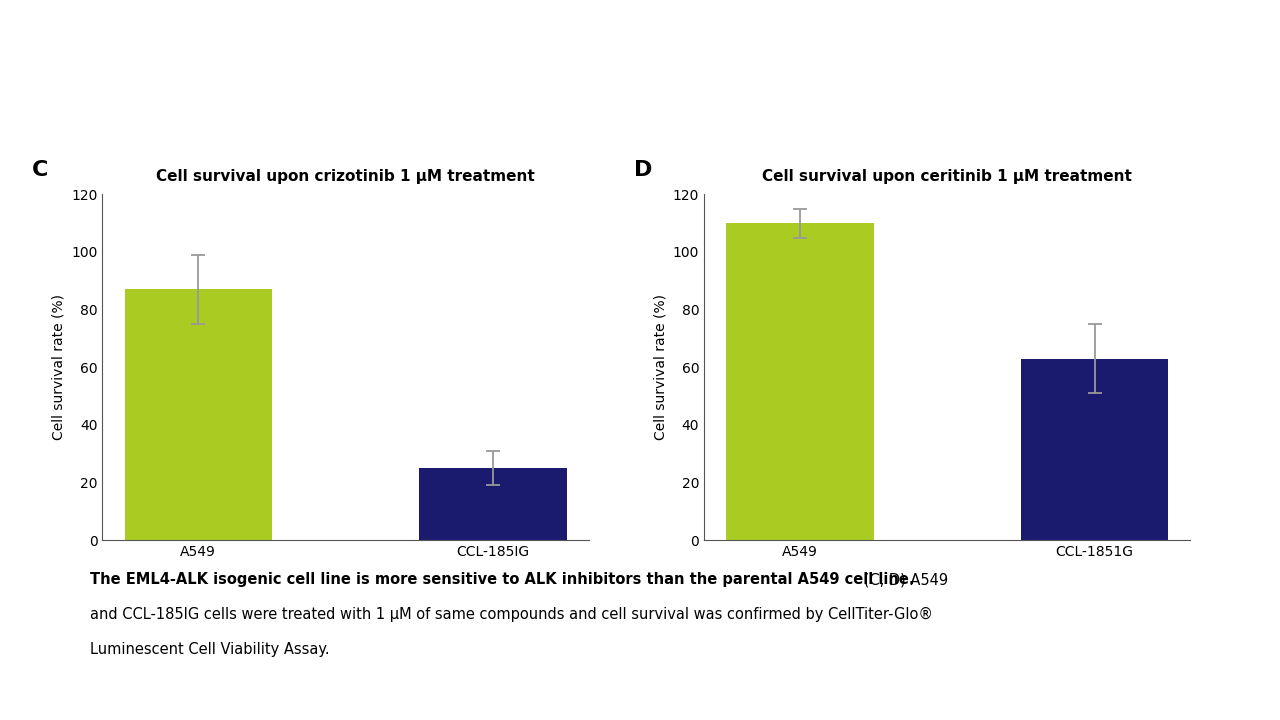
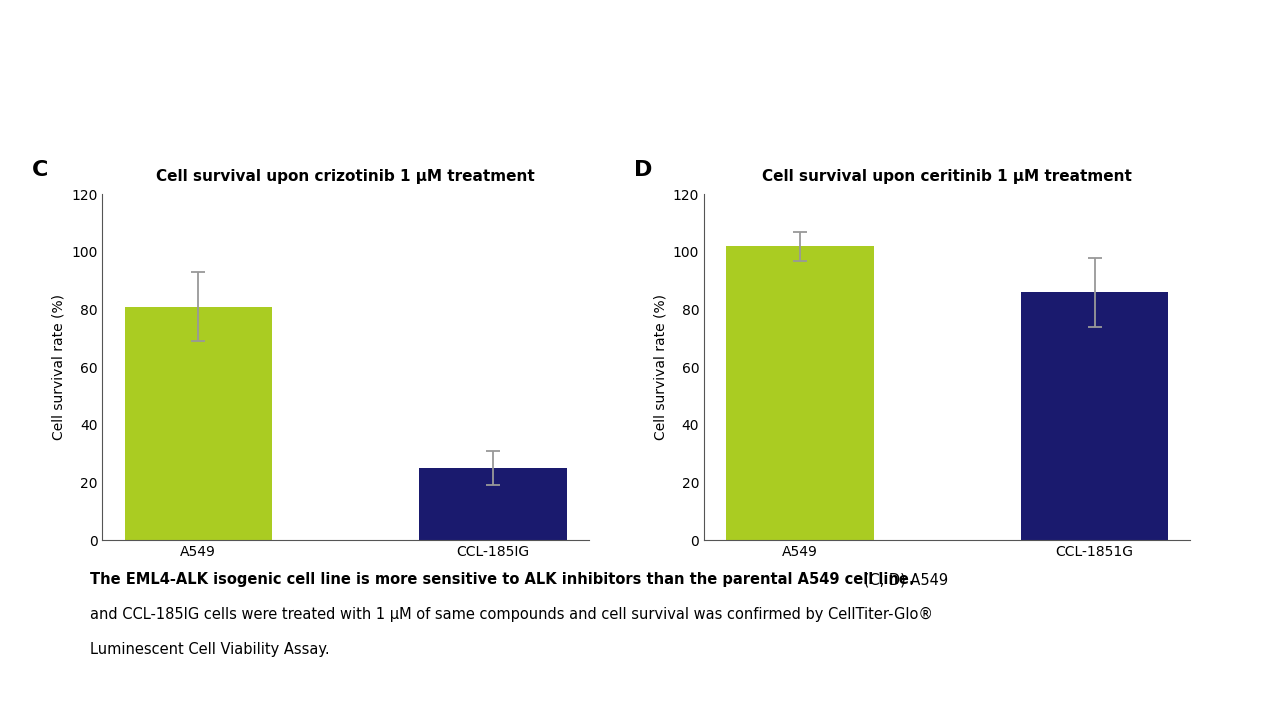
Cell survival upon crizotinib 1 μM treatment/A549: 87 -> 81
Cell survival upon ceritinib 1 μM treatment/A549: 110 -> 102
Cell survival upon ceritinib 1 μM treatment/CCL-1851G: 63 -> 86
